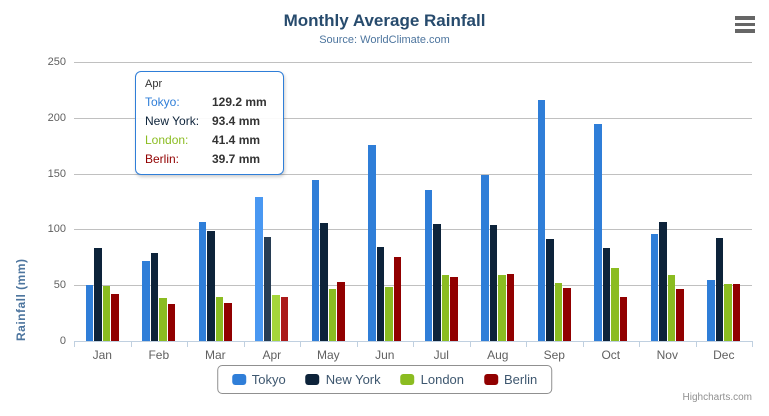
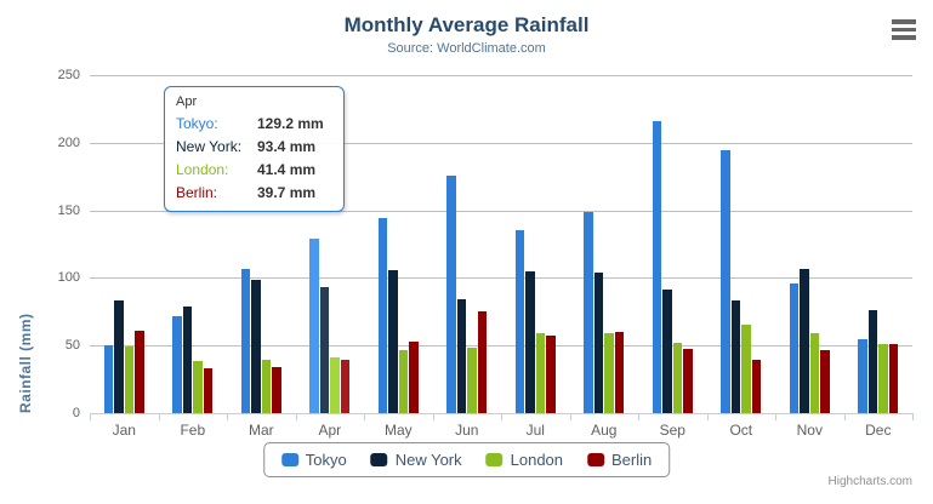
Berlin/Jan: 42 -> 61
New York/Dec: 92 -> 76
